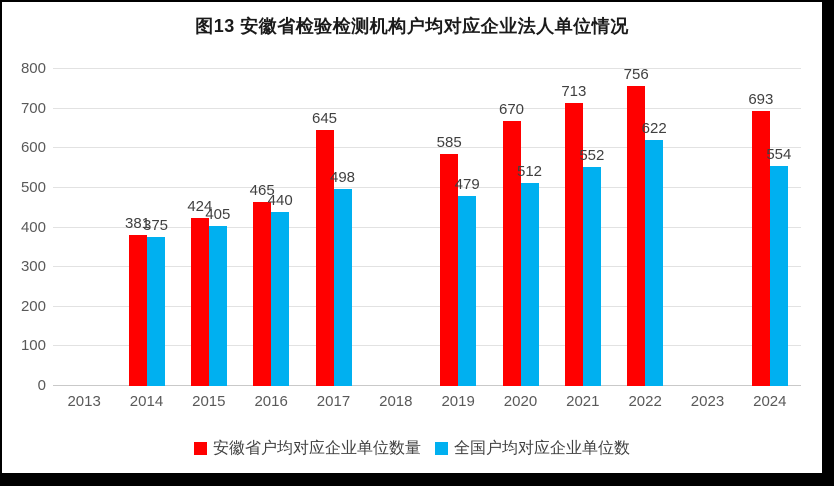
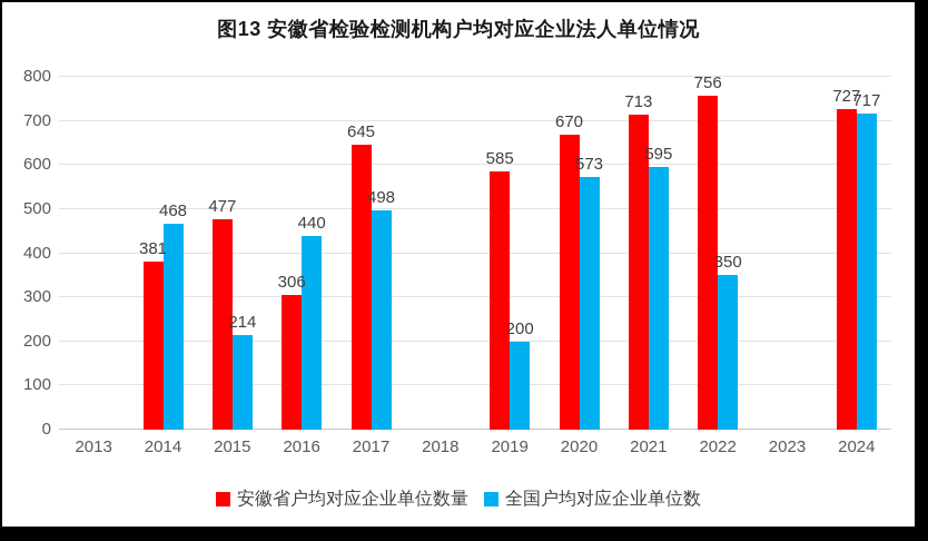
全国户均对应企业单位数/2014: 375 -> 468
安徽省户均对应企业单位数量/2015: 424 -> 477
全国户均对应企业单位数/2015: 405 -> 214
安徽省户均对应企业单位数量/2016: 465 -> 306
全国户均对应企业单位数/2019: 479 -> 200
全国户均对应企业单位数/2020: 512 -> 573
全国户均对应企业单位数/2021: 552 -> 595
全国户均对应企业单位数/2022: 622 -> 350
安徽省户均对应企业单位数量/2024: 693 -> 727
全国户均对应企业单位数/2024: 554 -> 717
